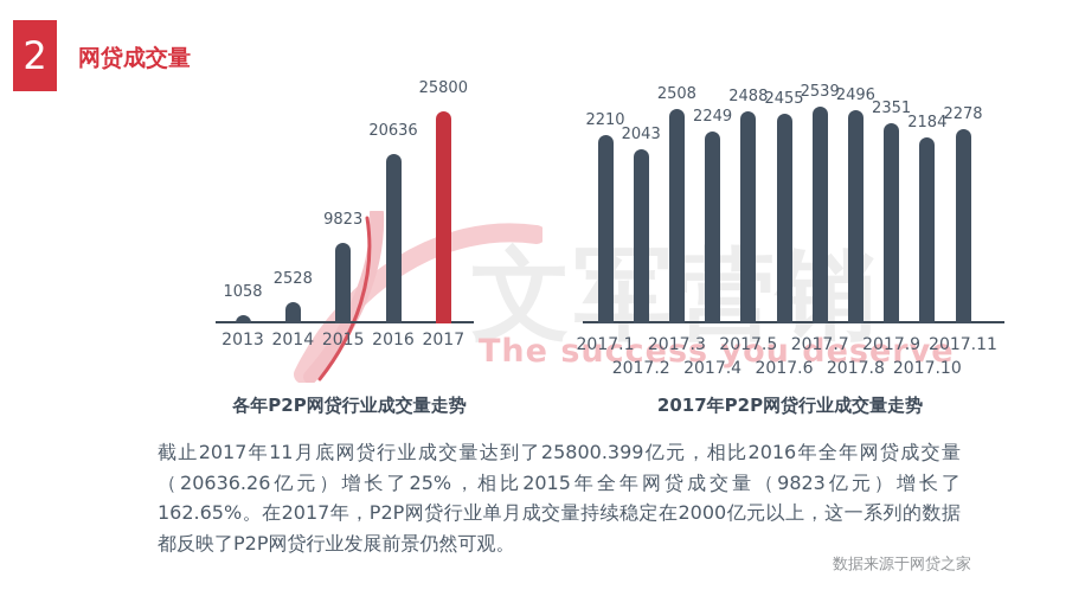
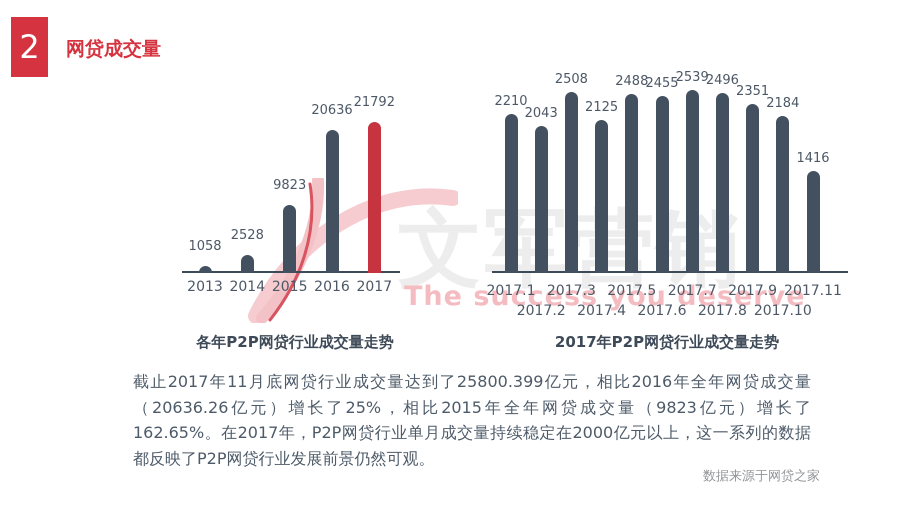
各年P2P网贷行业成交量走势/2017: 25800 -> 21792
2017年P2P网贷行业成交量走势/2017.4: 2249 -> 2125
2017年P2P网贷行业成交量走势/2017.11: 2278 -> 1416
